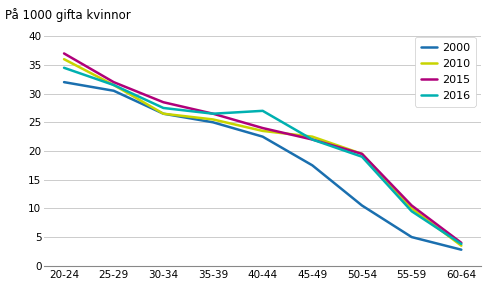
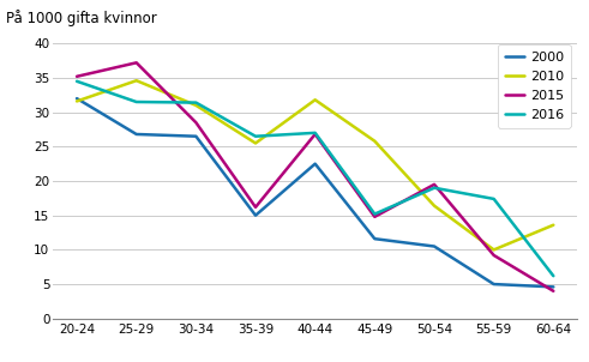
2010/20-24: 36.0 -> 31.6
2015/20-24: 37.0 -> 35.2
2000/25-29: 30.5 -> 26.8
2010/25-29: 31.5 -> 34.6
2015/25-29: 32.0 -> 37.2
2010/30-34: 26.5 -> 31.0
2016/30-34: 27.5 -> 31.4
2000/35-39: 25.0 -> 15.0
2015/35-39: 26.5 -> 16.2
2010/40-44: 23.5 -> 31.8
2015/40-44: 24.0 -> 26.8
2000/45-49: 17.5 -> 11.6
2010/45-49: 22.5 -> 25.8
2015/45-49: 22.0 -> 14.8
2016/45-49: 22.0 -> 15.2
2010/50-54: 19.5 -> 16.4
2015/55-59: 10.5 -> 9.2
2016/55-59: 9.5 -> 17.4
2000/60-64: 2.8 -> 4.6
2010/60-64: 3.5 -> 13.6
2016/60-64: 3.8 -> 6.2
